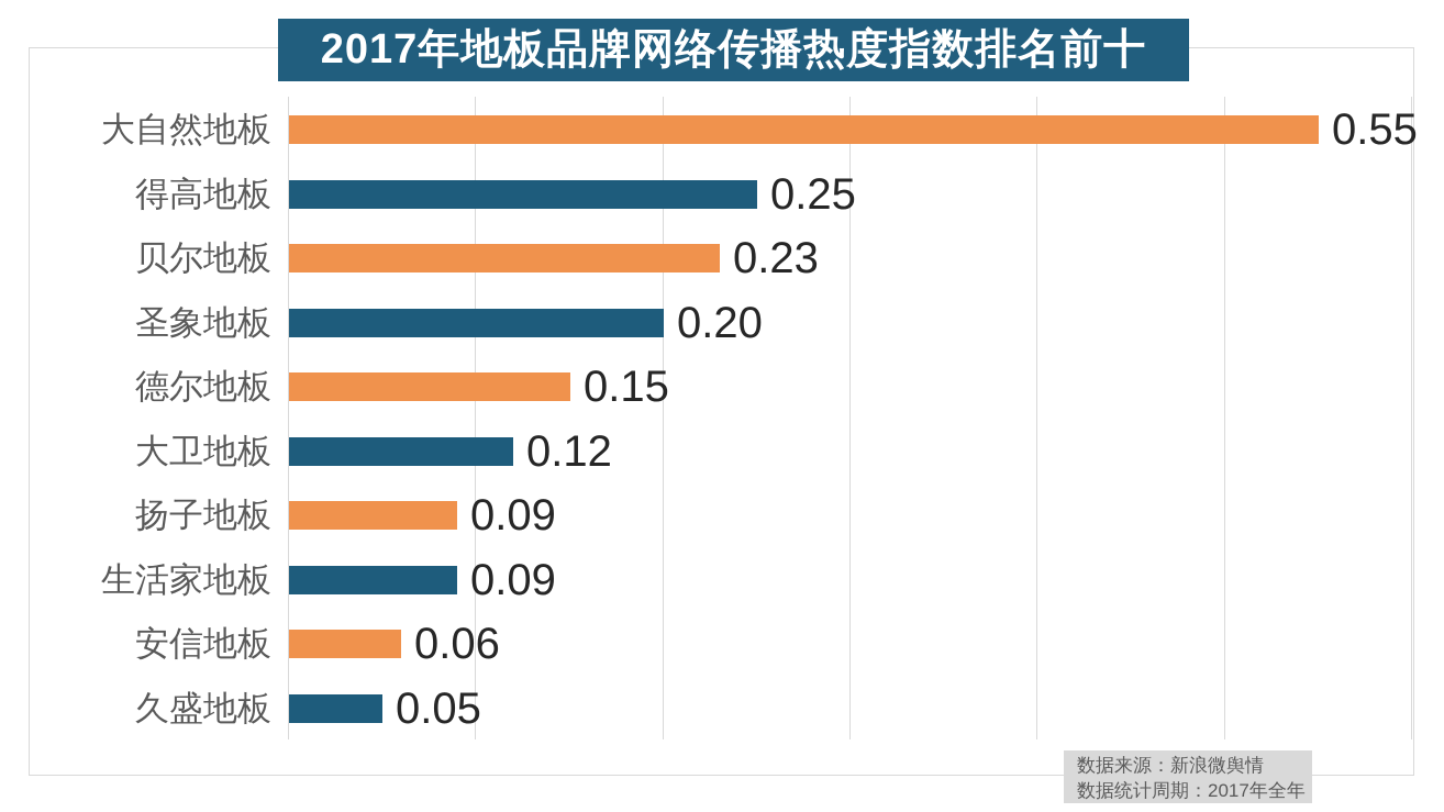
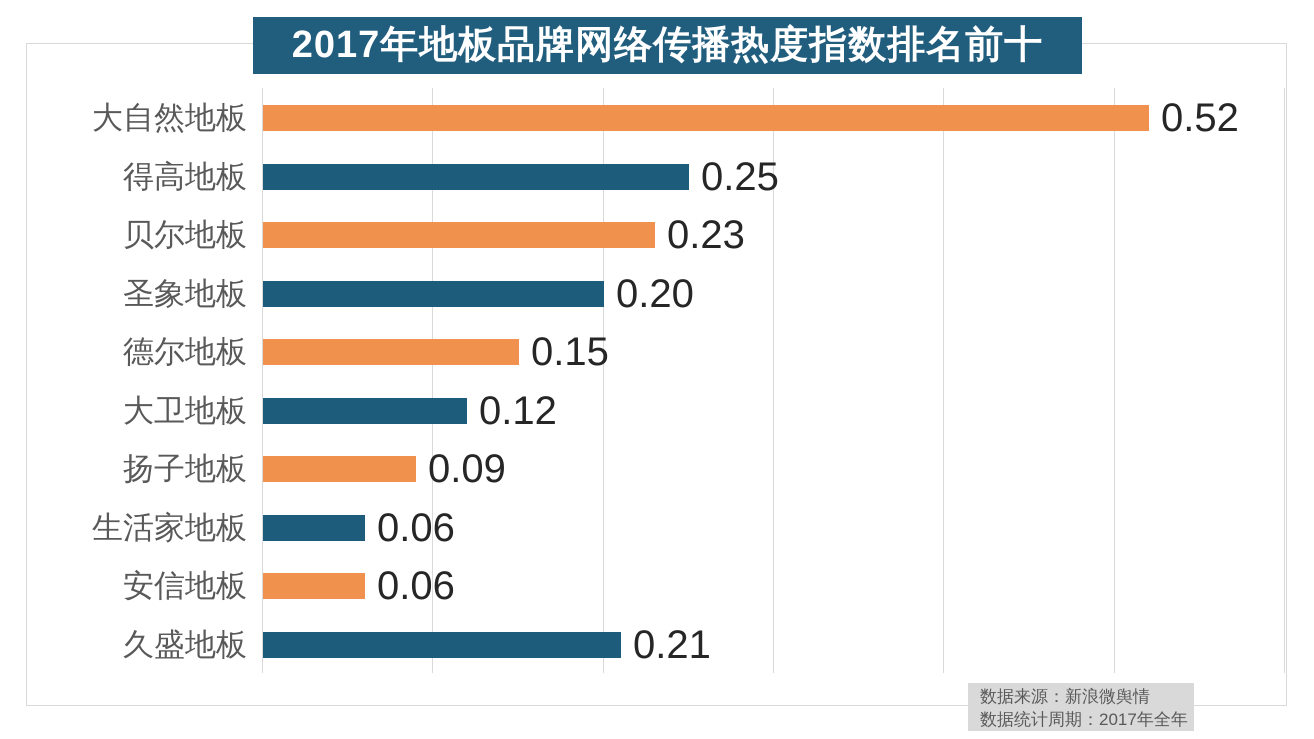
大自然地板: 0.55 -> 0.52
生活家地板: 0.09 -> 0.06
久盛地板: 0.05 -> 0.21
